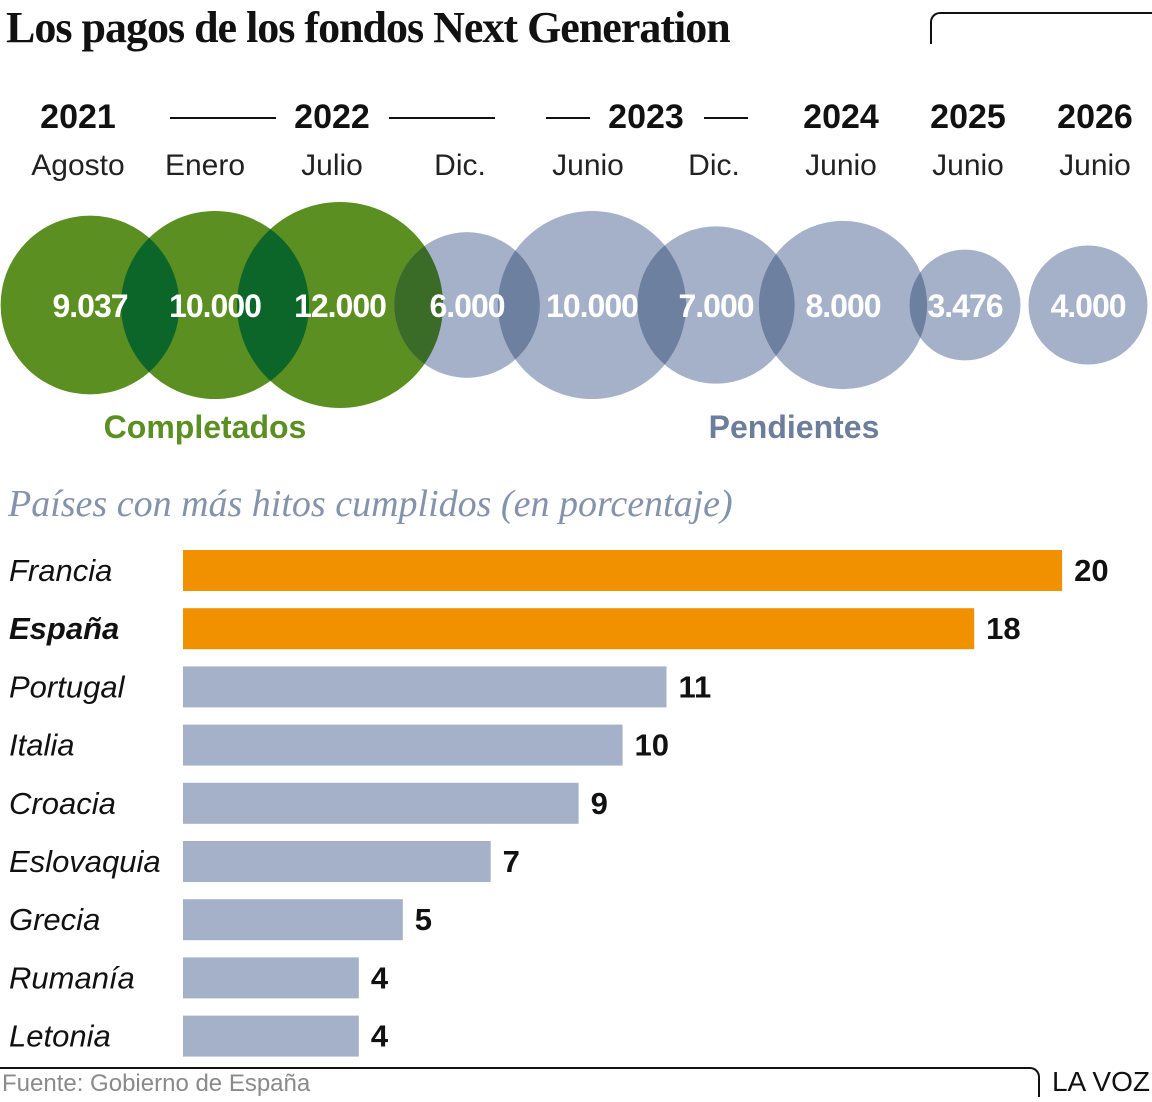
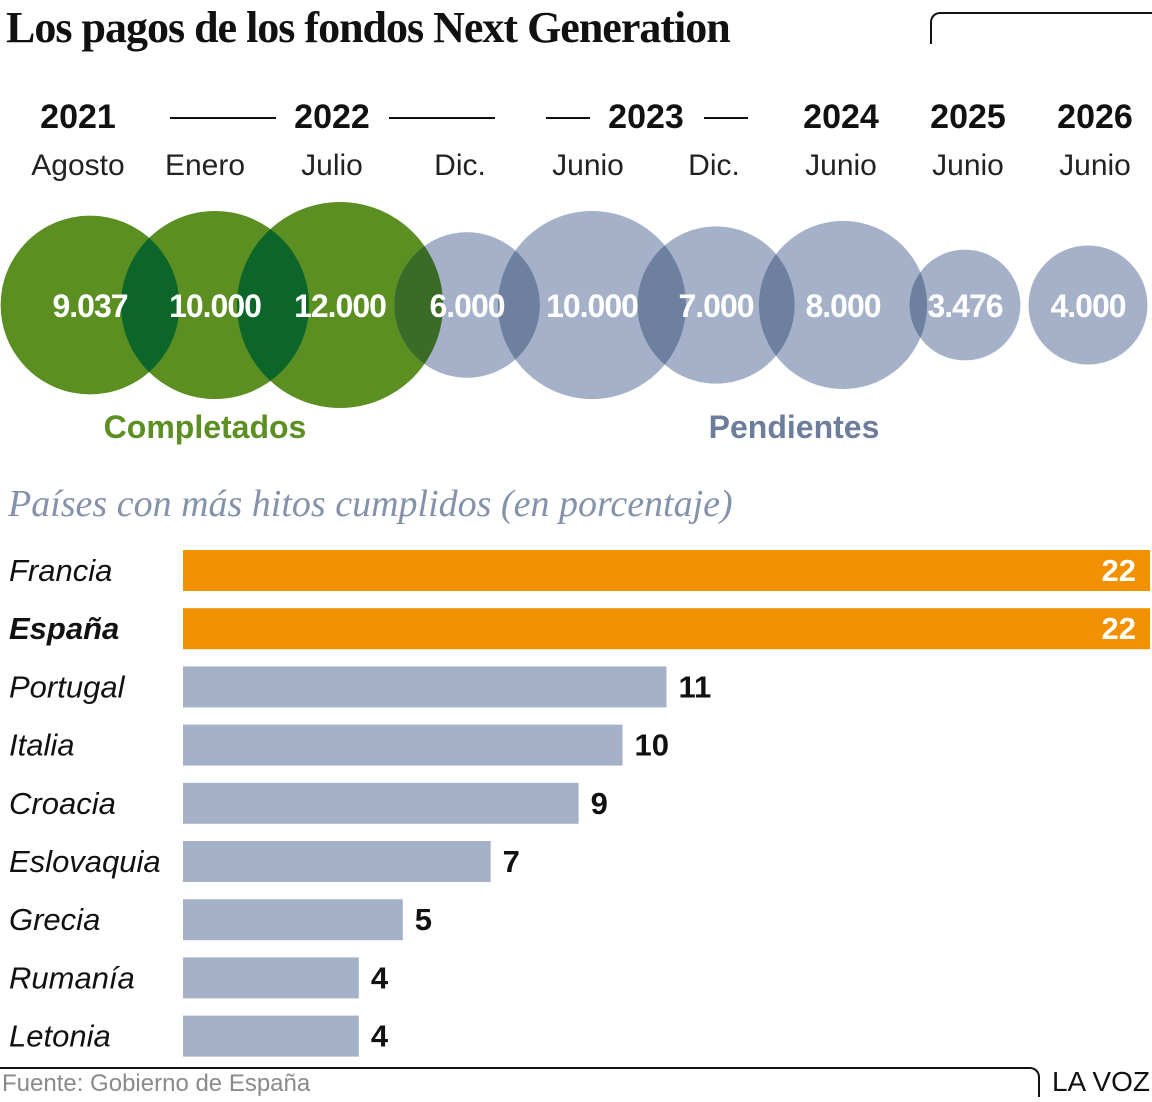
Países con más hitos cumplidos (en porcentaje)/Francia: 20 -> 22
Países con más hitos cumplidos (en porcentaje)/España: 18 -> 22
